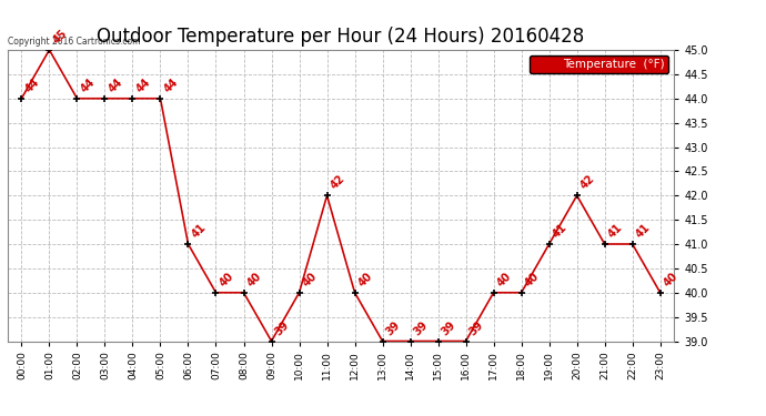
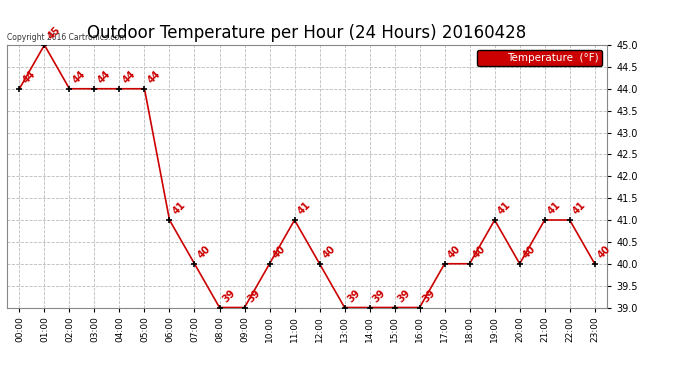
08:00: 40 -> 39
11:00: 42 -> 41
20:00: 42 -> 40
